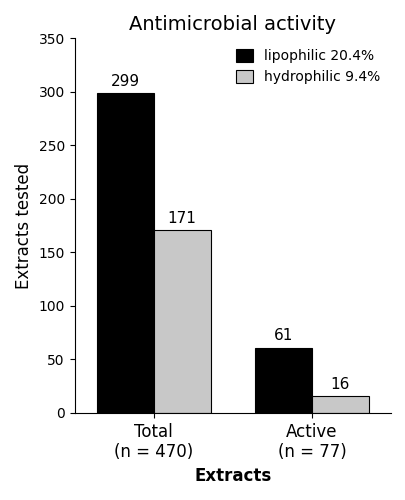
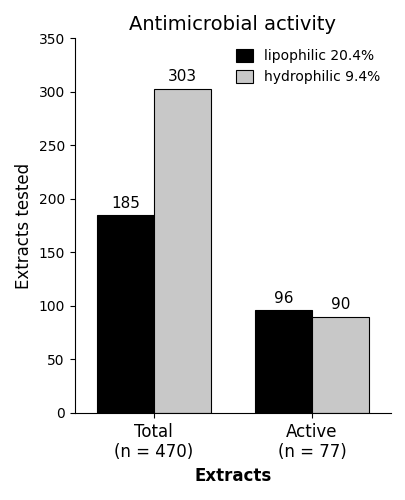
lipophilic 20.4%/Total (n = 470): 299 -> 185
hydrophilic 9.4%/Total (n = 470): 171 -> 303
lipophilic 20.4%/Active (n = 77): 61 -> 96
hydrophilic 9.4%/Active (n = 77): 16 -> 90
